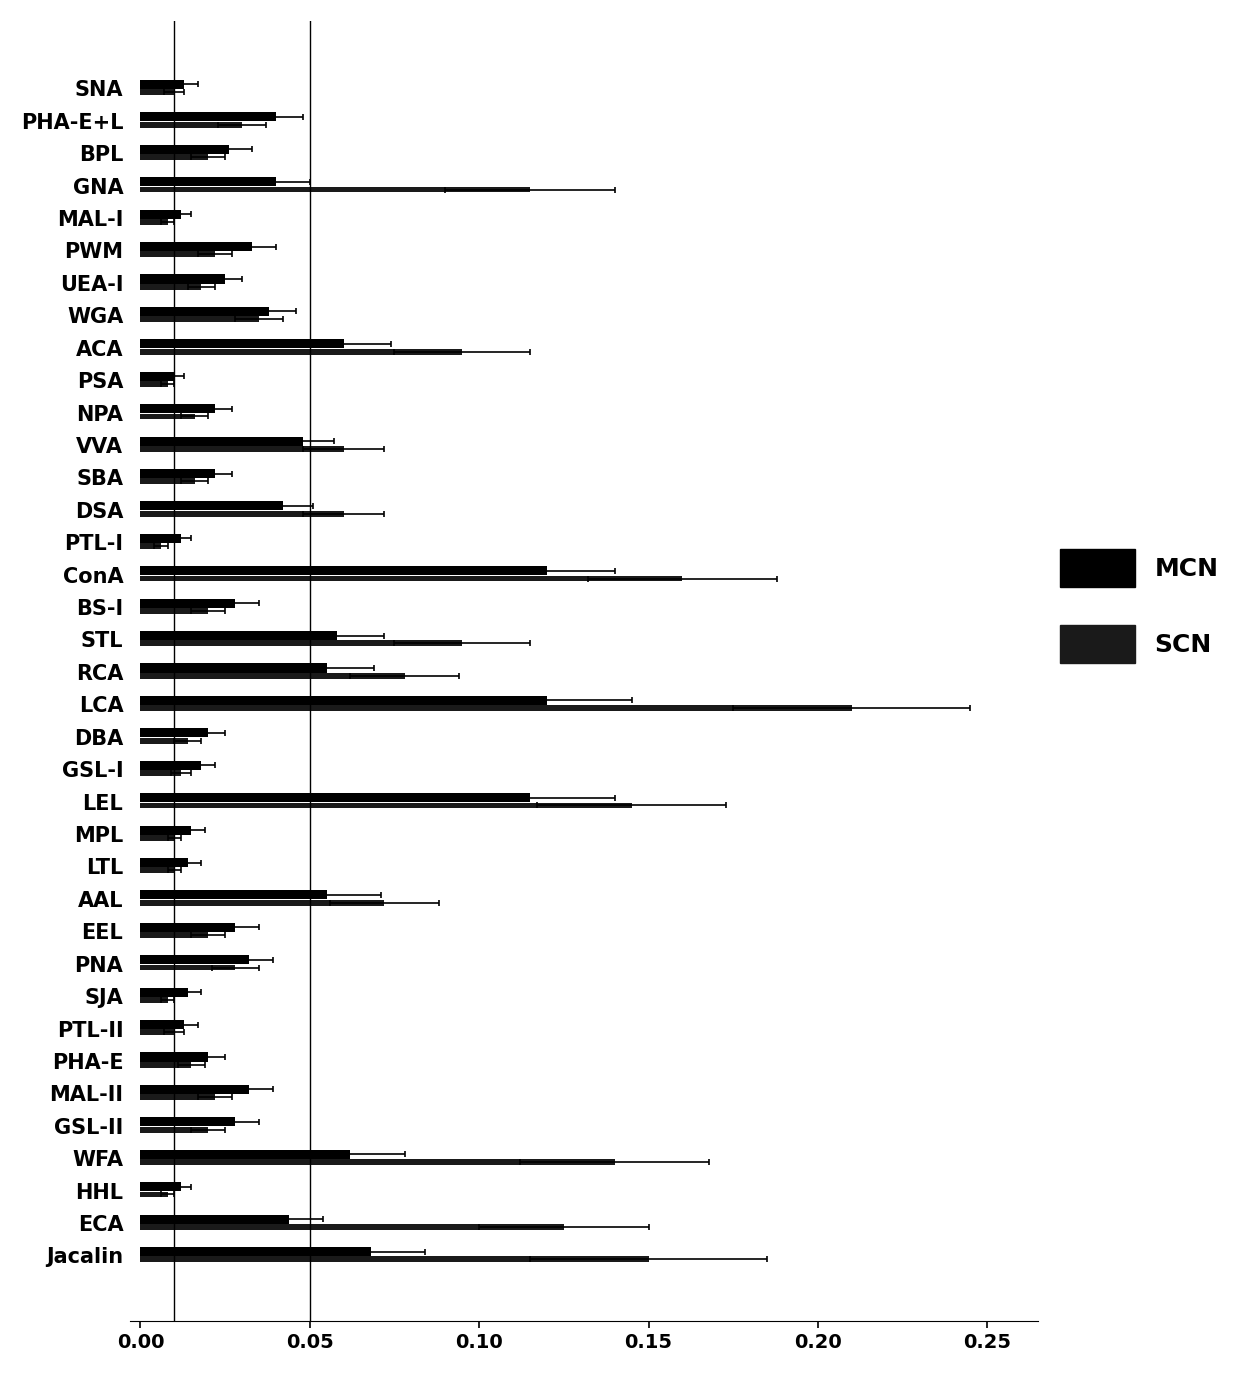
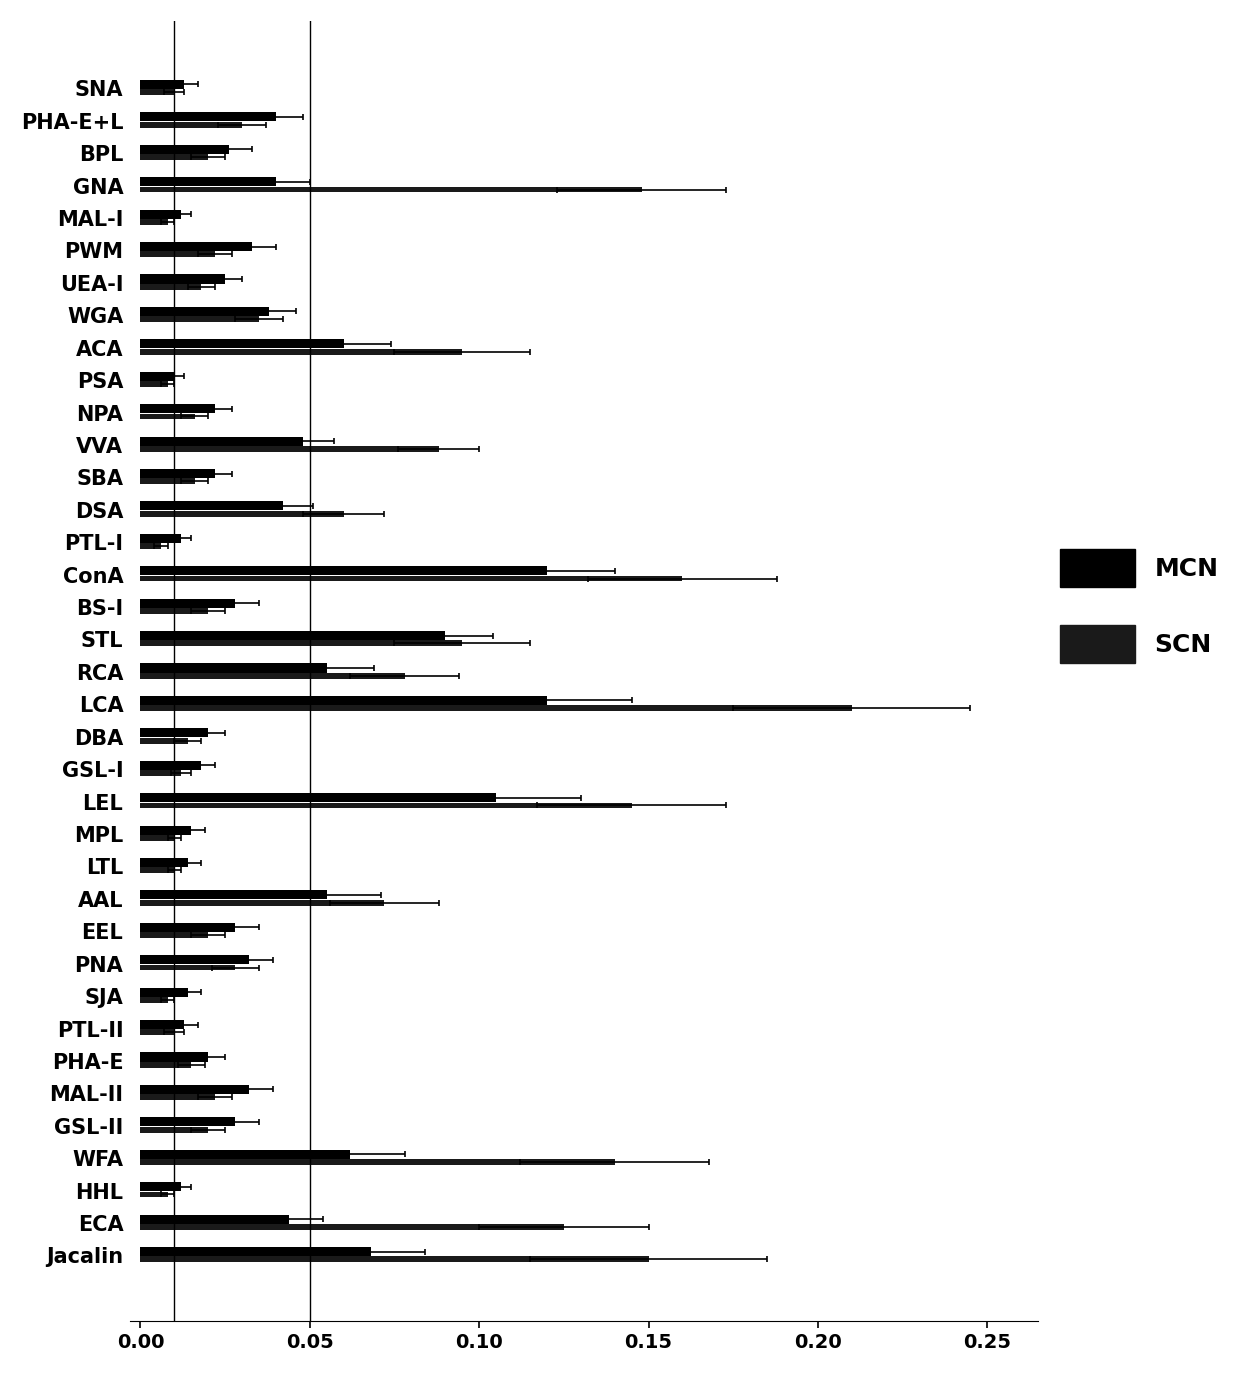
SCN/GNA: 0.115 -> 0.148
SCN/VVA: 0.060 -> 0.088
MCN/STL: 0.058 -> 0.090
MCN/LEL: 0.115 -> 0.105
